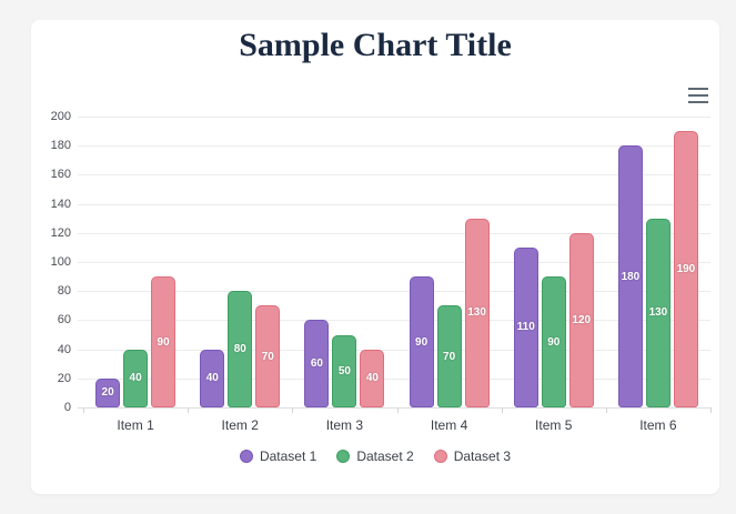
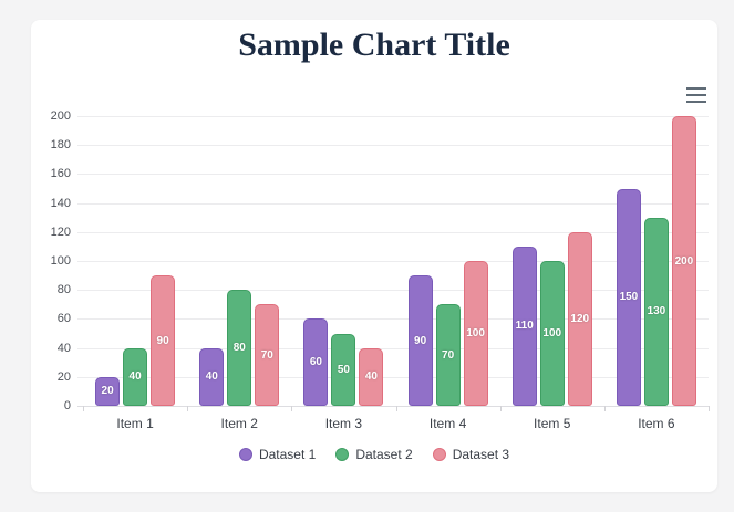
Dataset 3/Item 4: 130 -> 100
Dataset 2/Item 5: 90 -> 100
Dataset 1/Item 6: 180 -> 150
Dataset 3/Item 6: 190 -> 200
